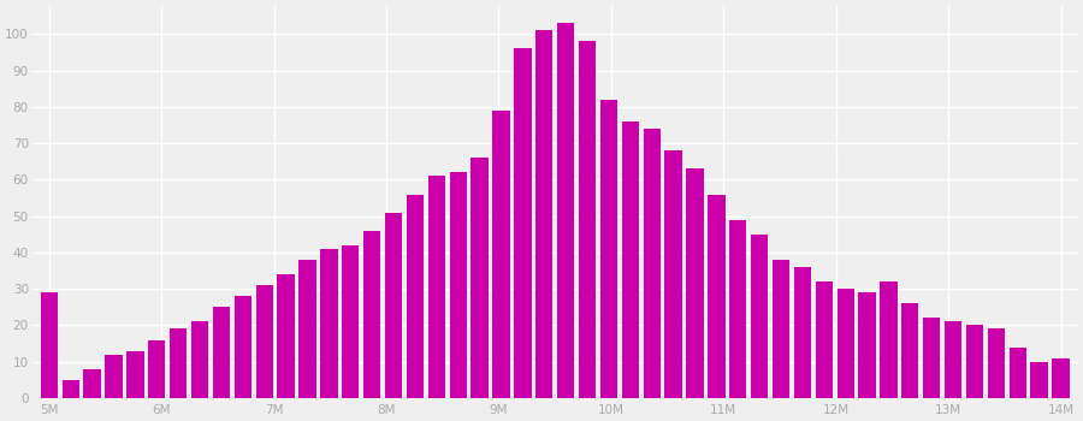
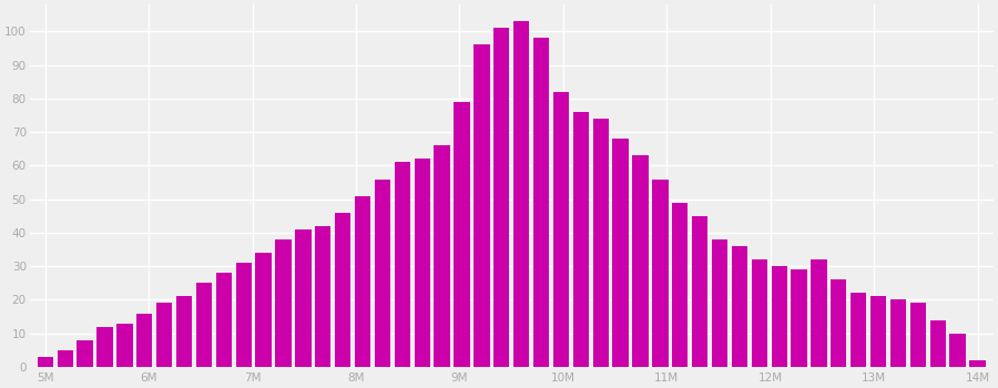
5M: 29 -> 3
14M: 11 -> 2
